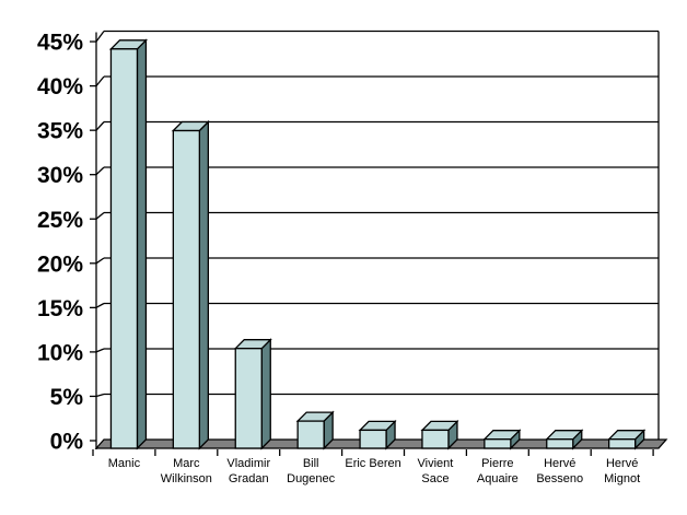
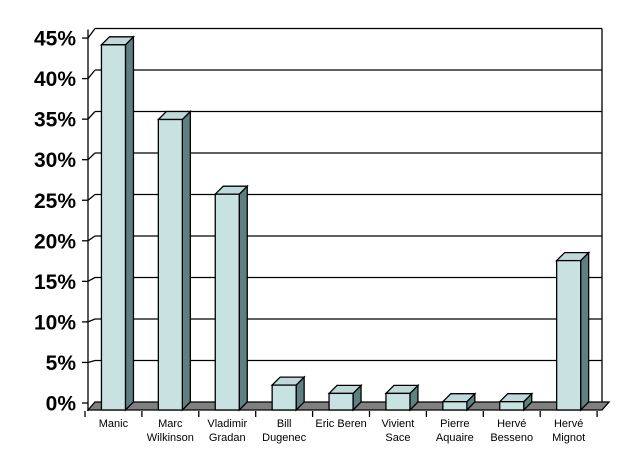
Vladimir Gradan: 11% -> 26%
Hervé Mignot: 1% -> 18%
